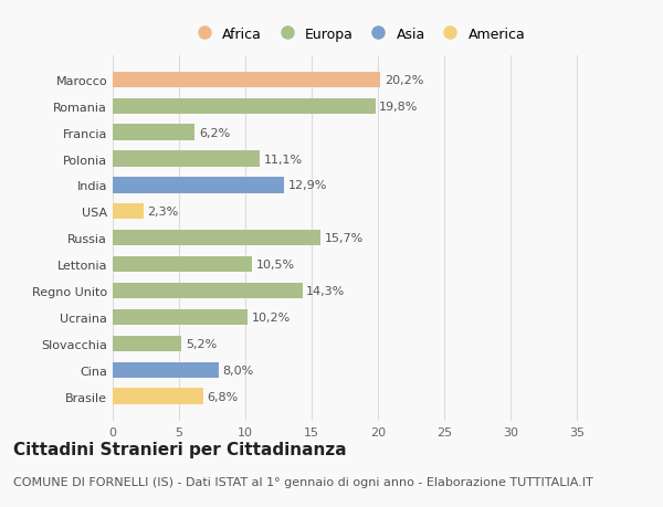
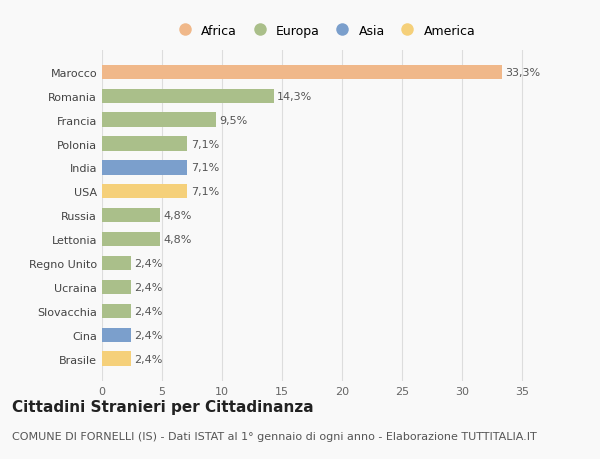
Marocco: 20,2% -> 33,3%
Romania: 19,8% -> 14,3%
Francia: 6,2% -> 9,5%
Polonia: 11,1% -> 7,1%
India: 12,9% -> 7,1%
USA: 2,3% -> 7,1%
Russia: 15,7% -> 4,8%
Lettonia: 10,5% -> 4,8%
Regno Unito: 14,3% -> 2,4%
Ucraina: 10,2% -> 2,4%
Slovacchia: 5,2% -> 2,4%
Cina: 8,0% -> 2,4%
Brasile: 6,8% -> 2,4%
